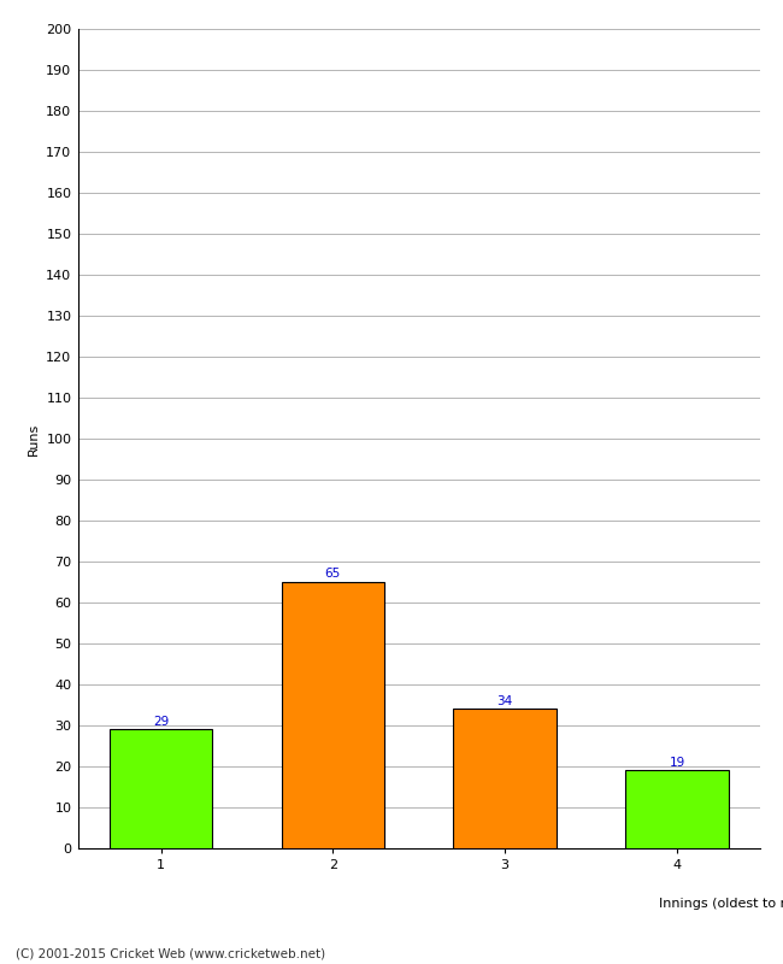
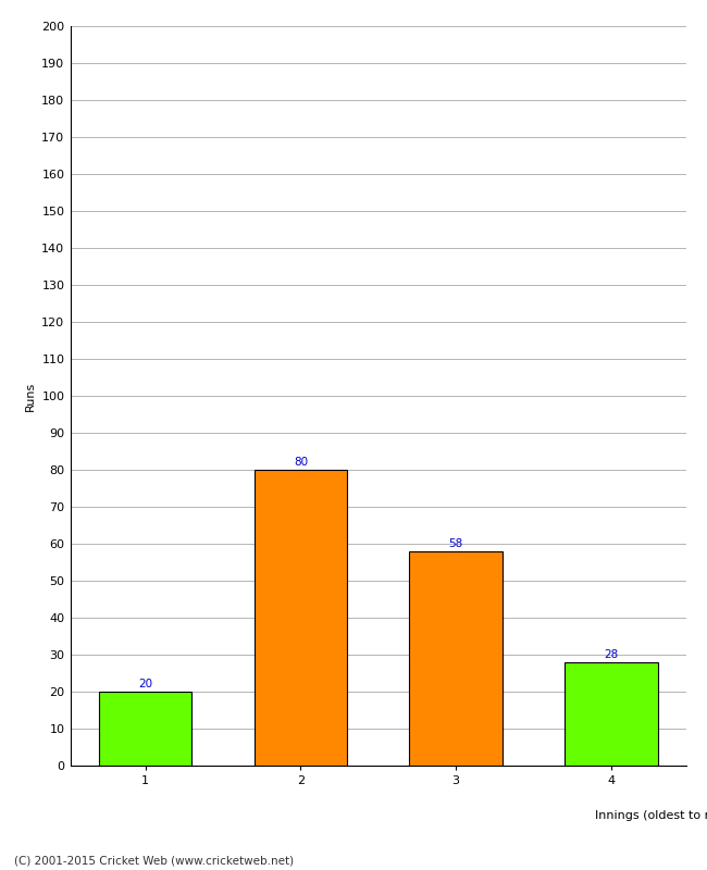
1: 29 -> 20
2: 65 -> 80
3: 34 -> 58
4: 19 -> 28
